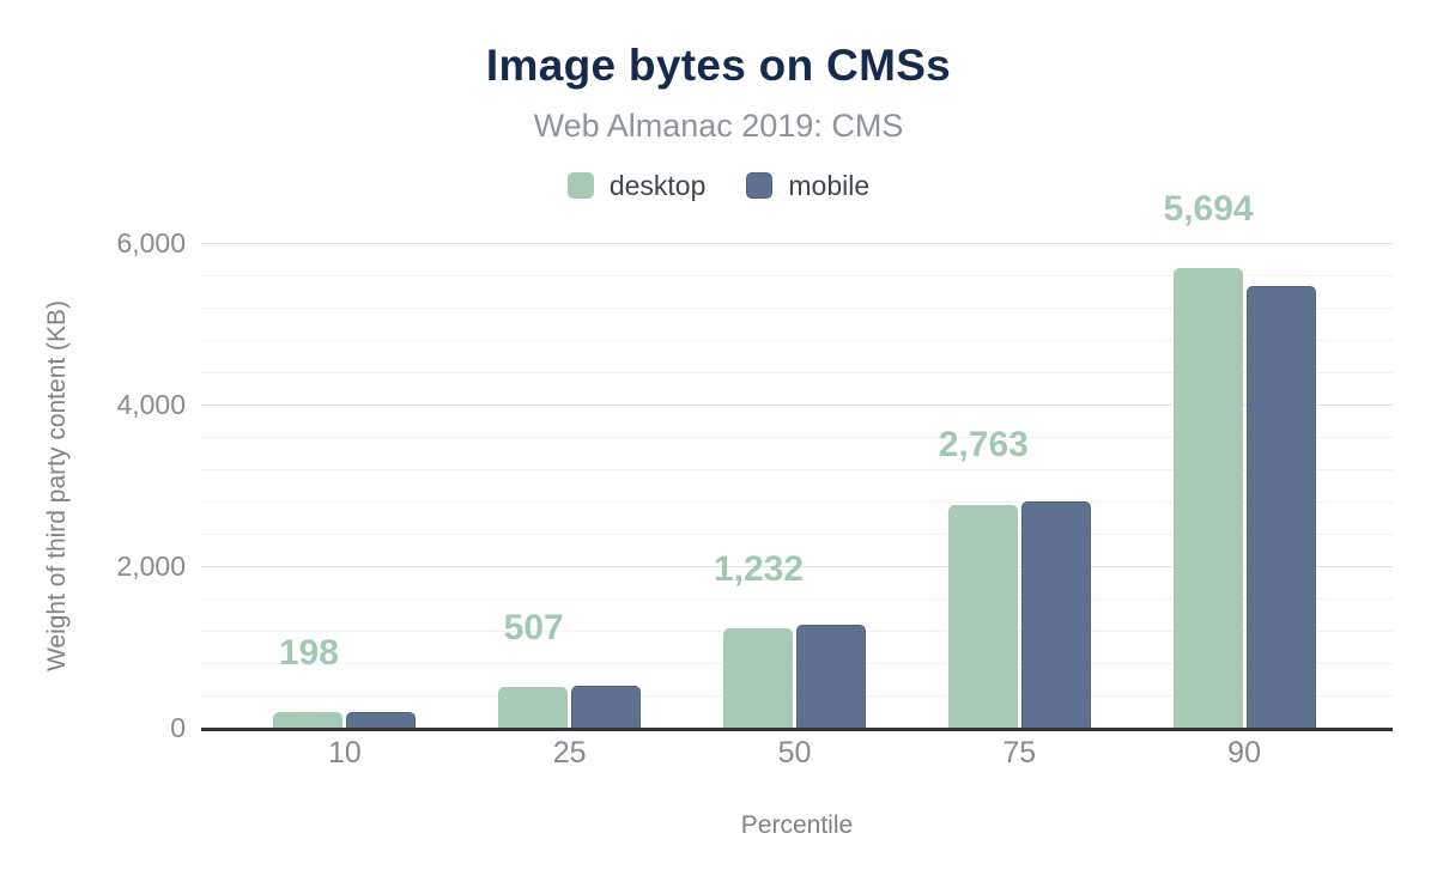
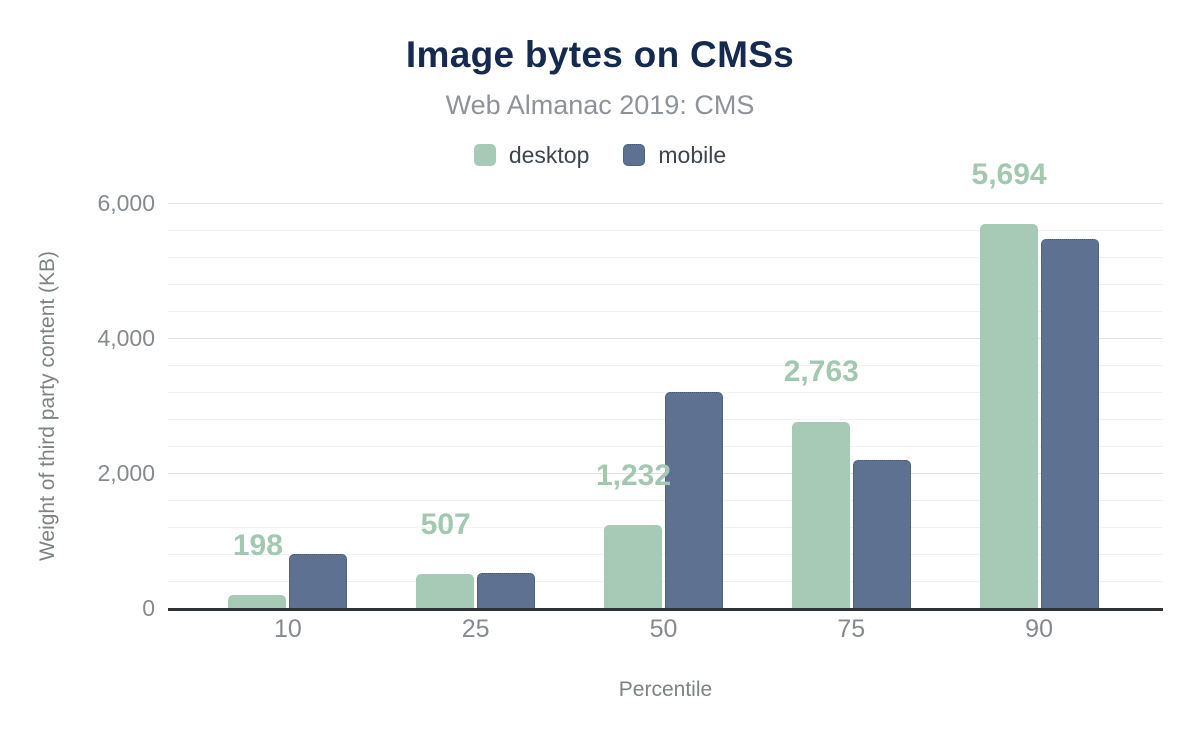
mobile/10: 200 -> 800
mobile/50: 1300 -> 3200
mobile/75: 2800 -> 2200
